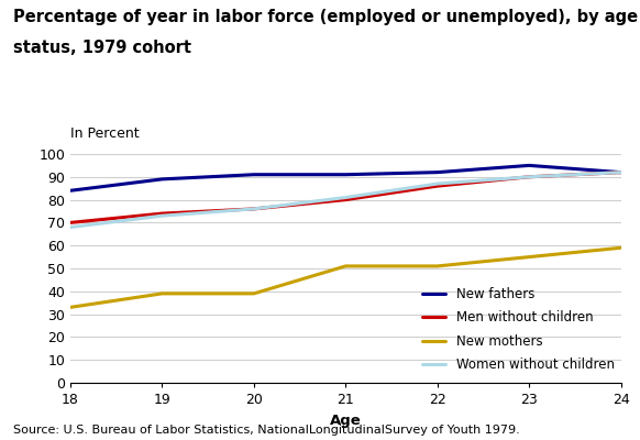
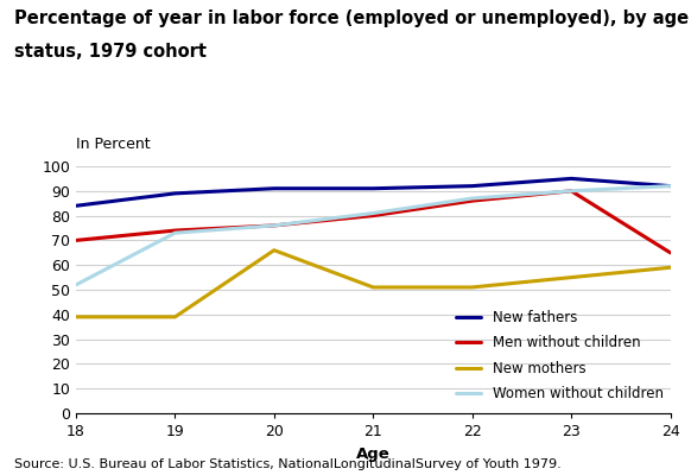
New mothers/18: 33 -> 39
Women without children/18: 68 -> 52
New mothers/20: 39 -> 66
Men without children/24: 92 -> 65
